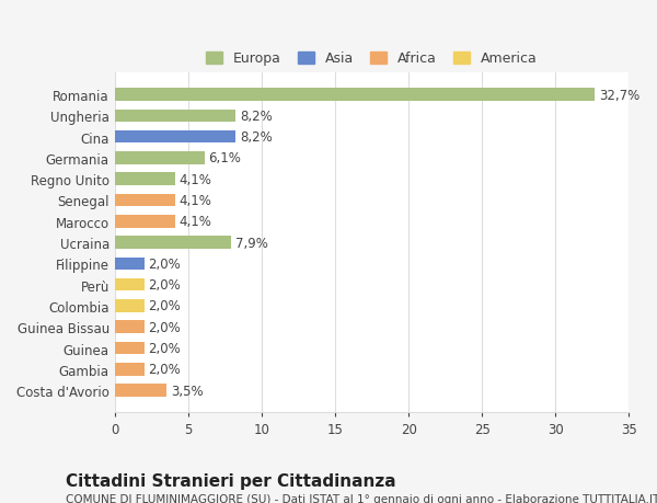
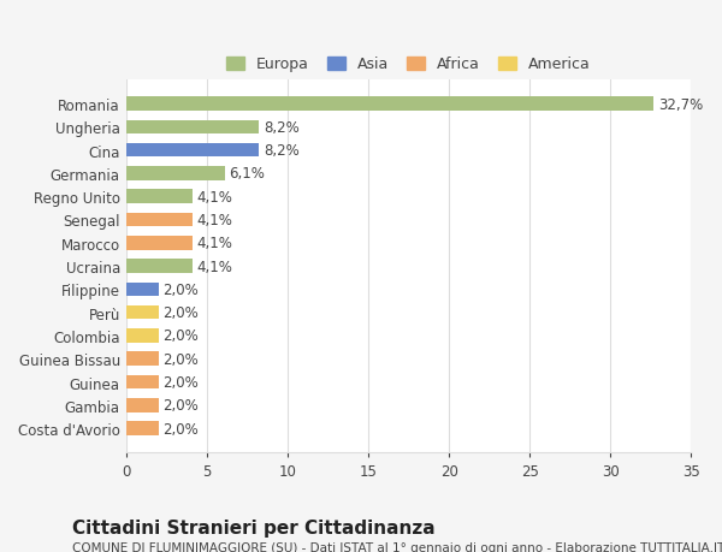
Ucraina: 7,9% -> 4,1%
Costa d'Avorio: 3,5% -> 2,0%
